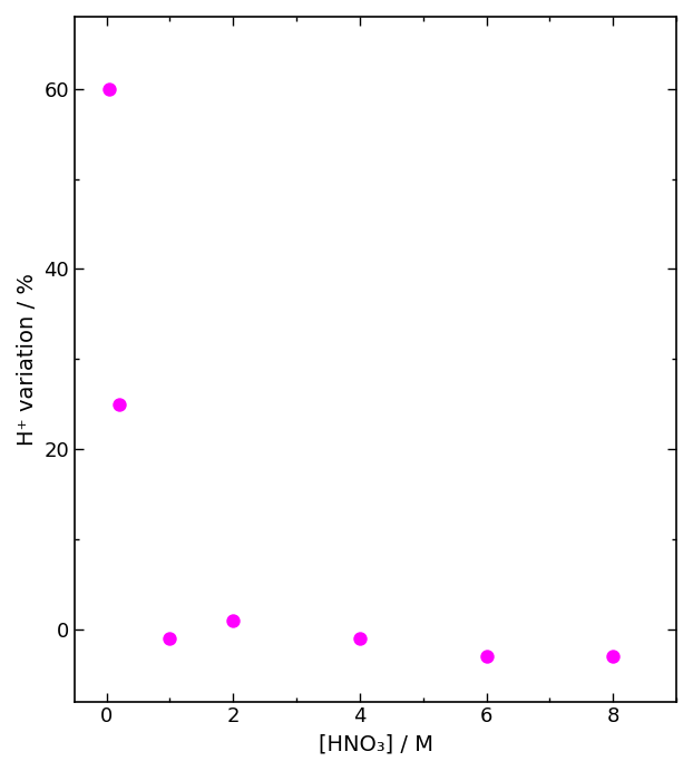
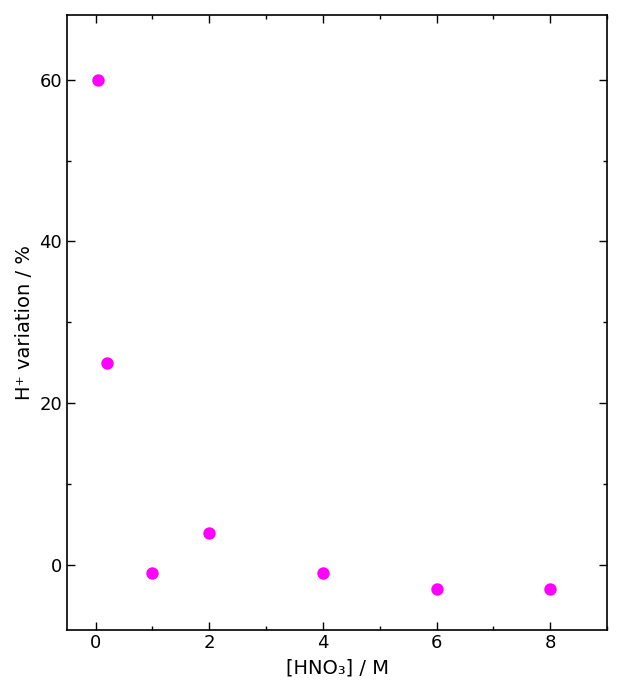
2: 1 -> 4
